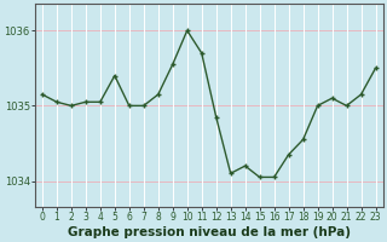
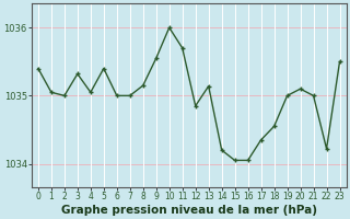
0: 1035.15 -> 1035.40
3: 1035.05 -> 1035.32
13: 1034.10 -> 1035.14
22: 1035.15 -> 1034.22
